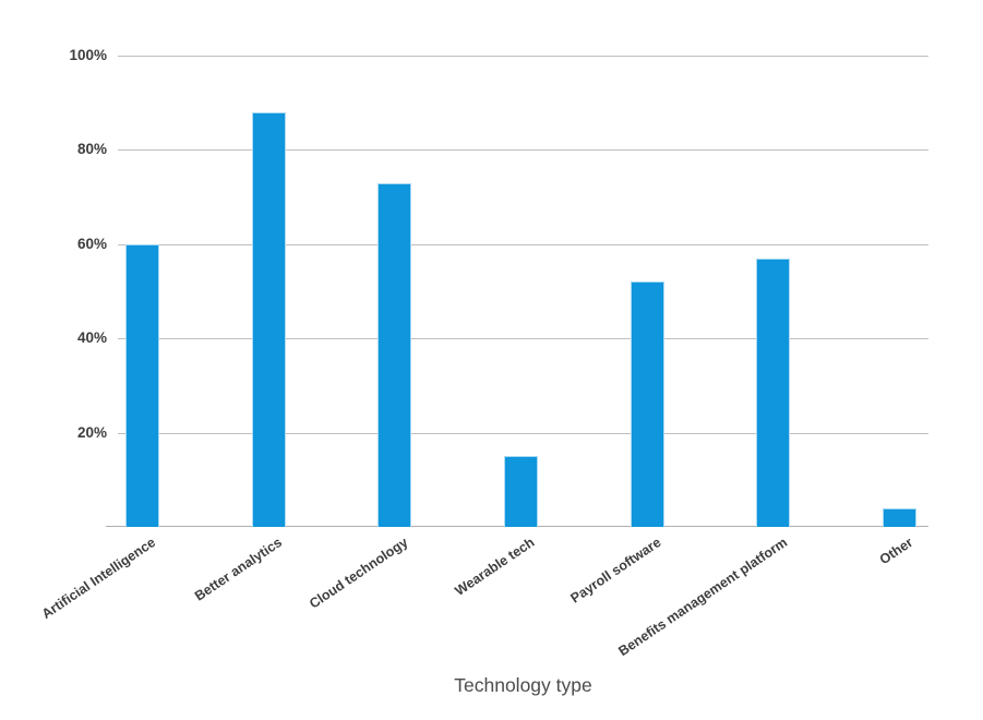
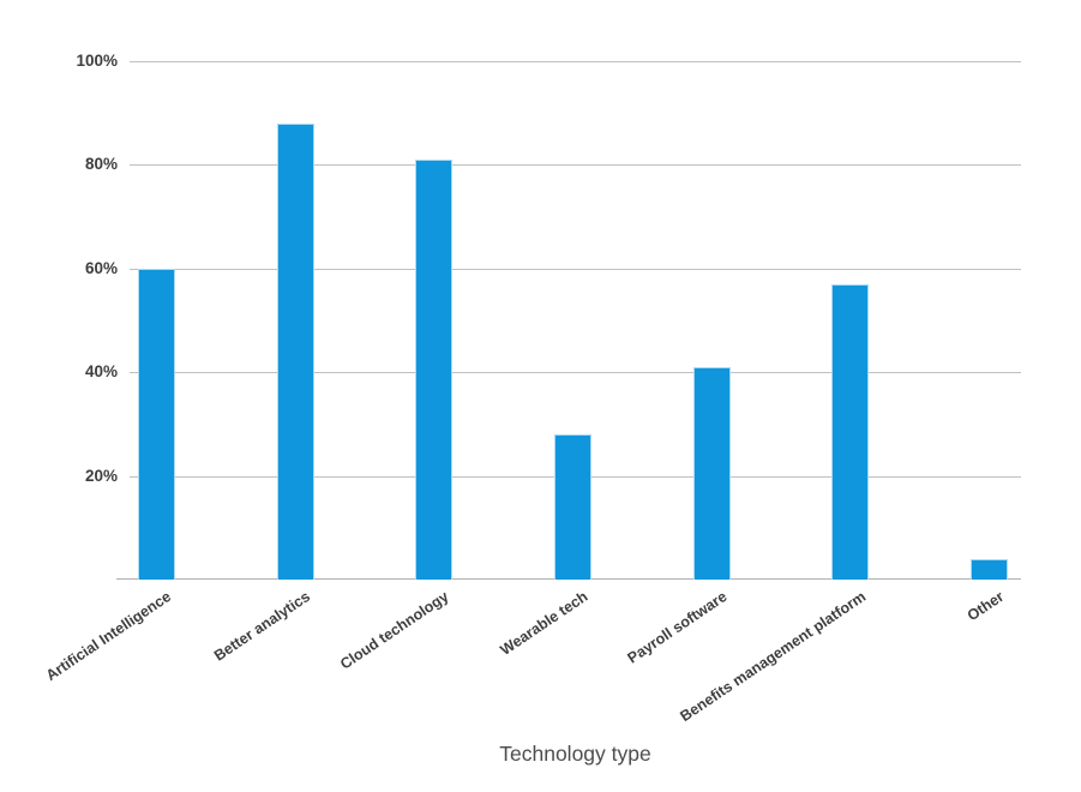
Cloud technology: 73% -> 81%
Wearable tech: 15% -> 28%
Payroll software: 52% -> 41%
